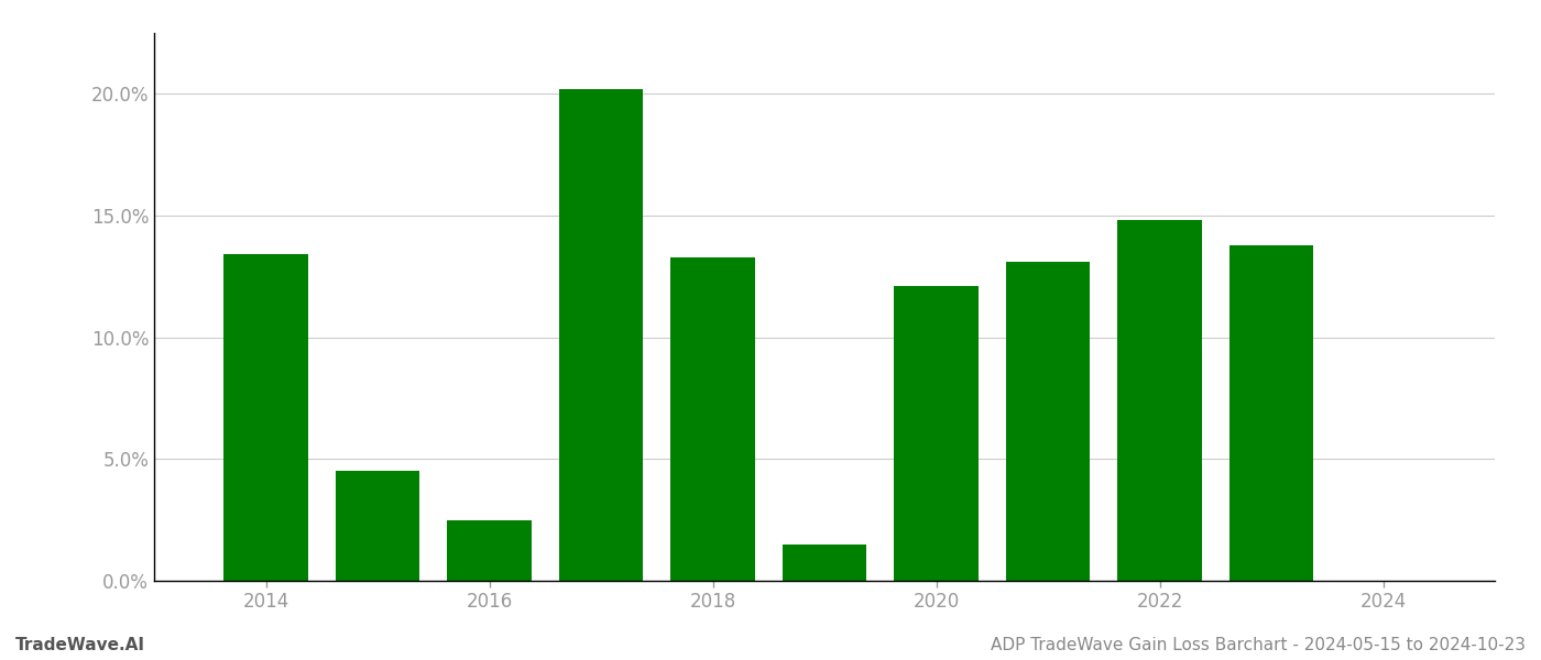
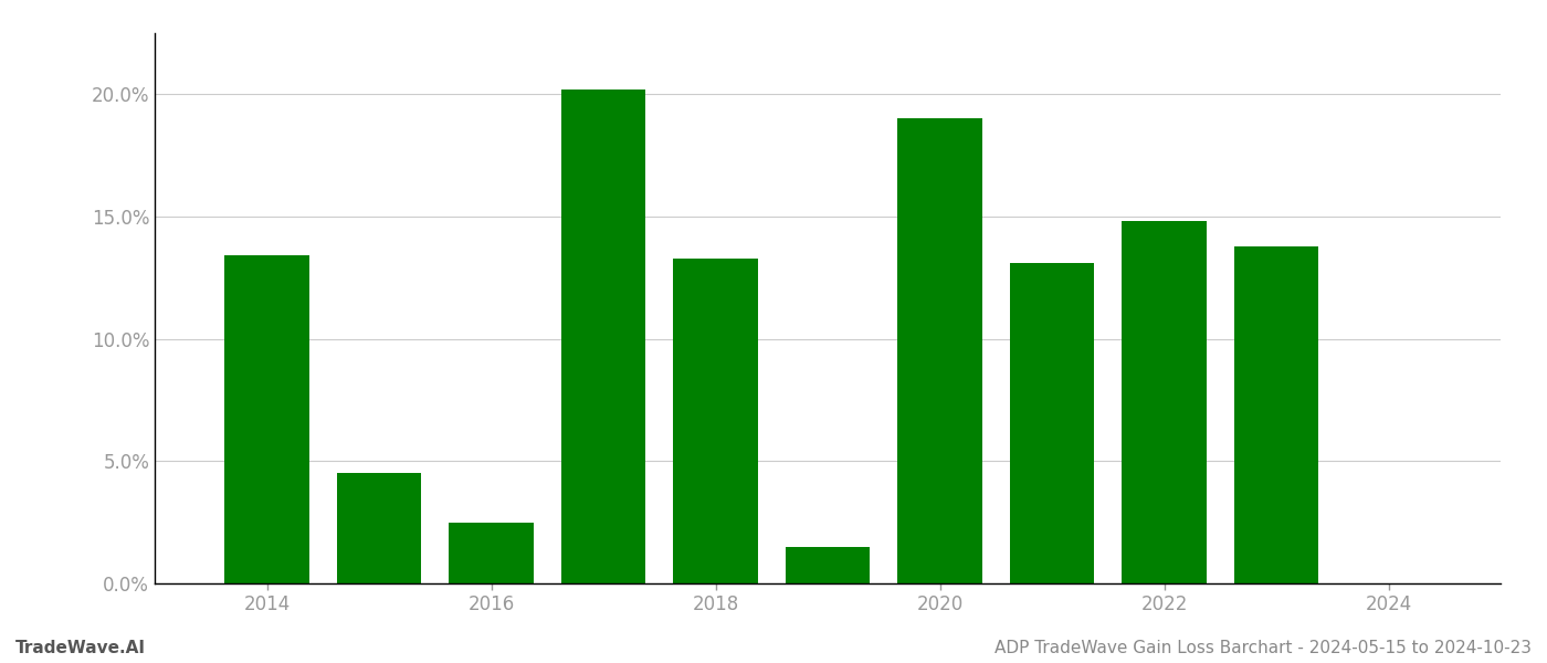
2020: 12.1% -> 19.0%
